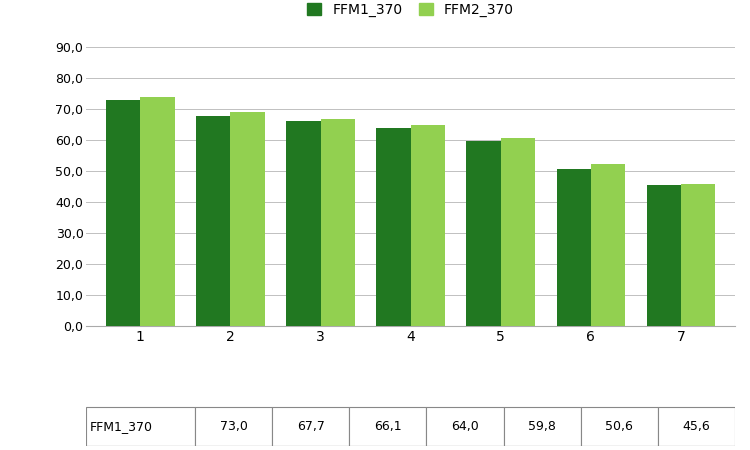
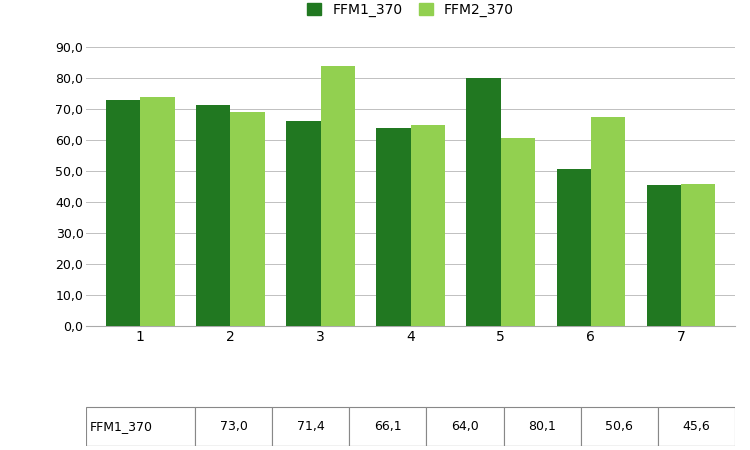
FFM1_370/2: 67,7 -> 71,4
FFM2_370/3: 66,9 -> 84,0
FFM1_370/5: 59,8 -> 80,1
FFM2_370/6: 52,2 -> 67,5
